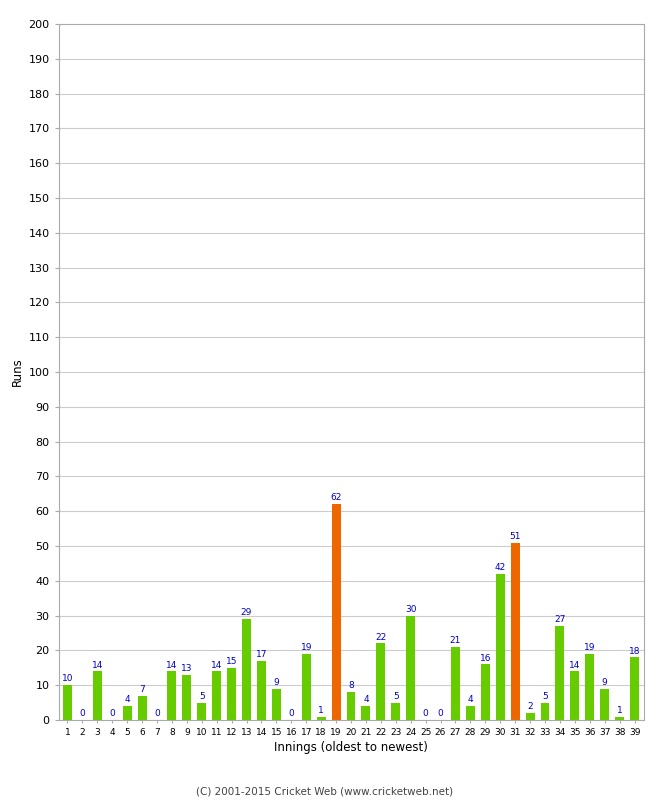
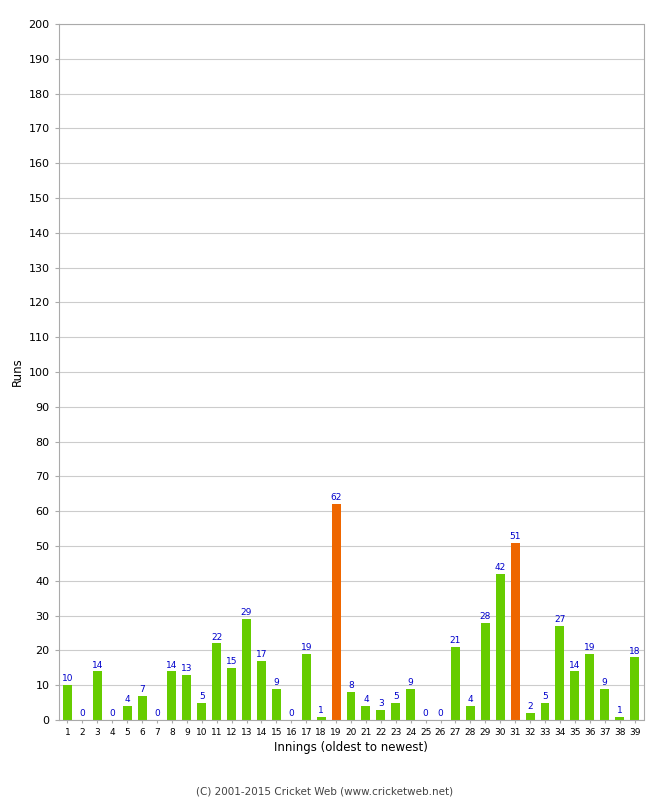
11: 14 -> 22
22: 22 -> 3
24: 30 -> 9
29: 16 -> 28
